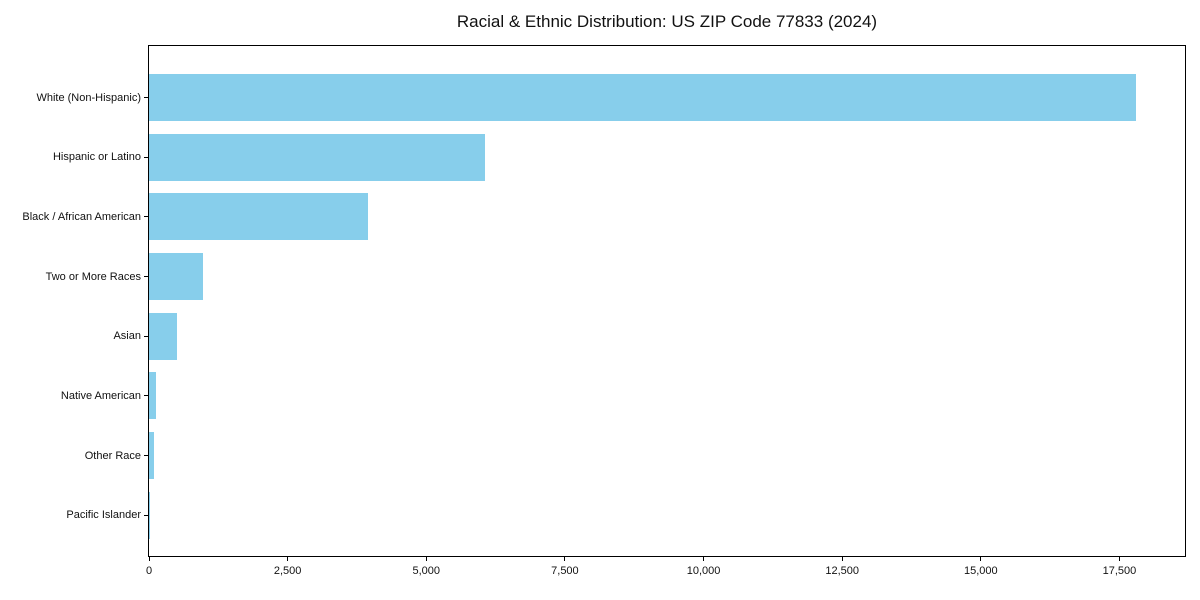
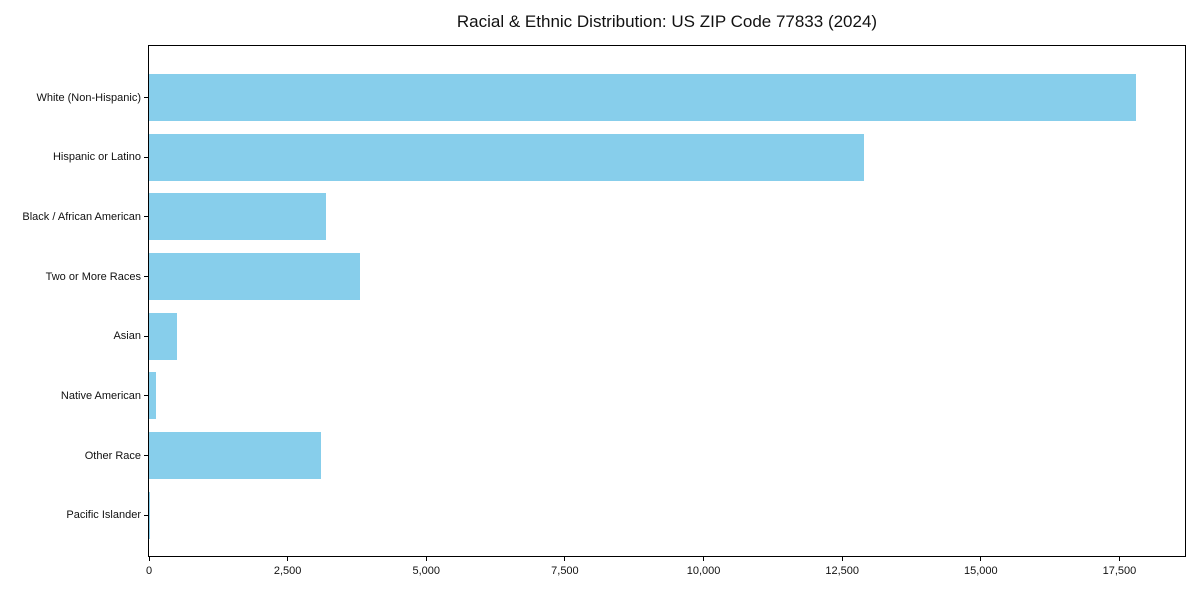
Hispanic or Latino: 6000 -> 12900
Black / African American: 4000 -> 3200
Two or More Races: 1000 -> 3800
Other Race: 100 -> 3100
